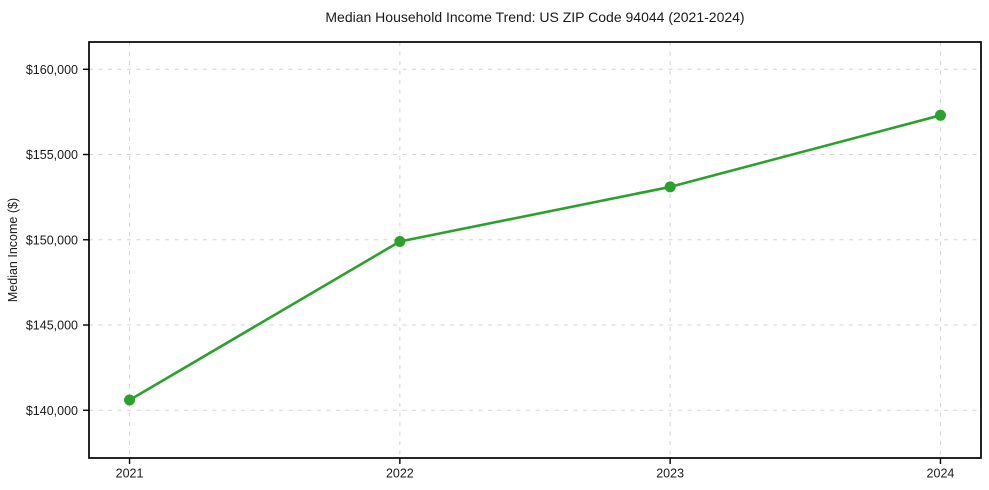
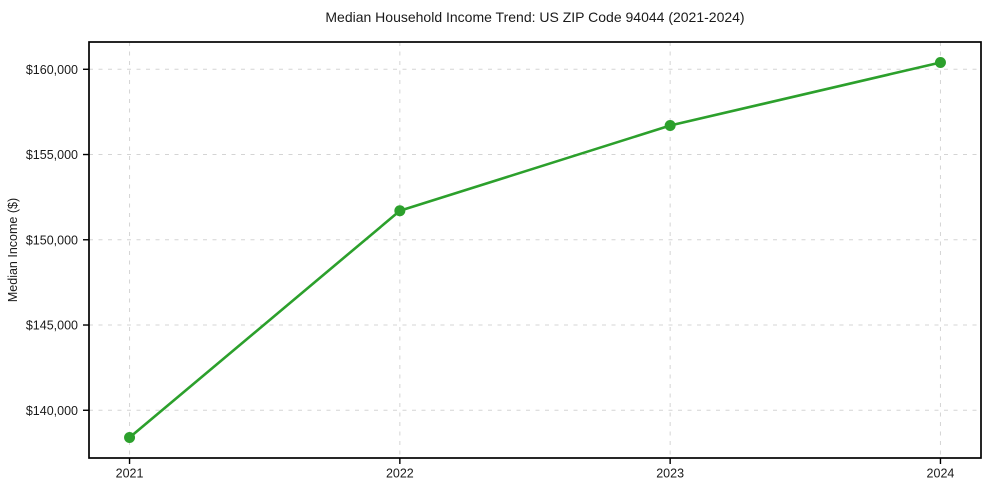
2021: $140600 -> $138400
2022: $149900 -> $151700
2023: $153100 -> $156700
2024: $157300 -> $160400
